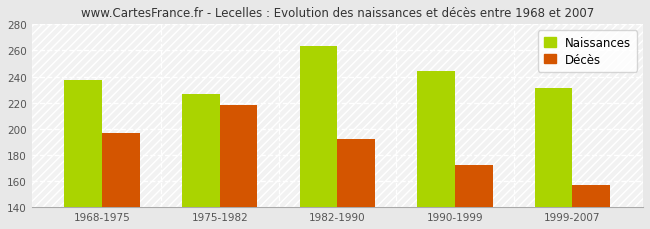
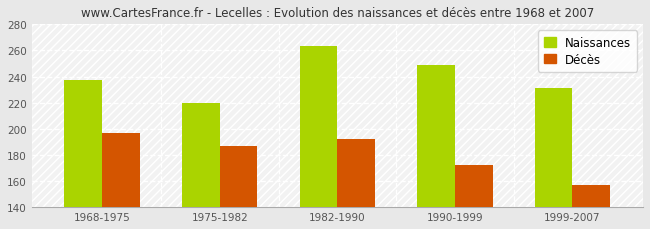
Naissances/1975-1982: 227 -> 220
Décès/1975-1982: 218 -> 187
Naissances/1990-1999: 244 -> 249
